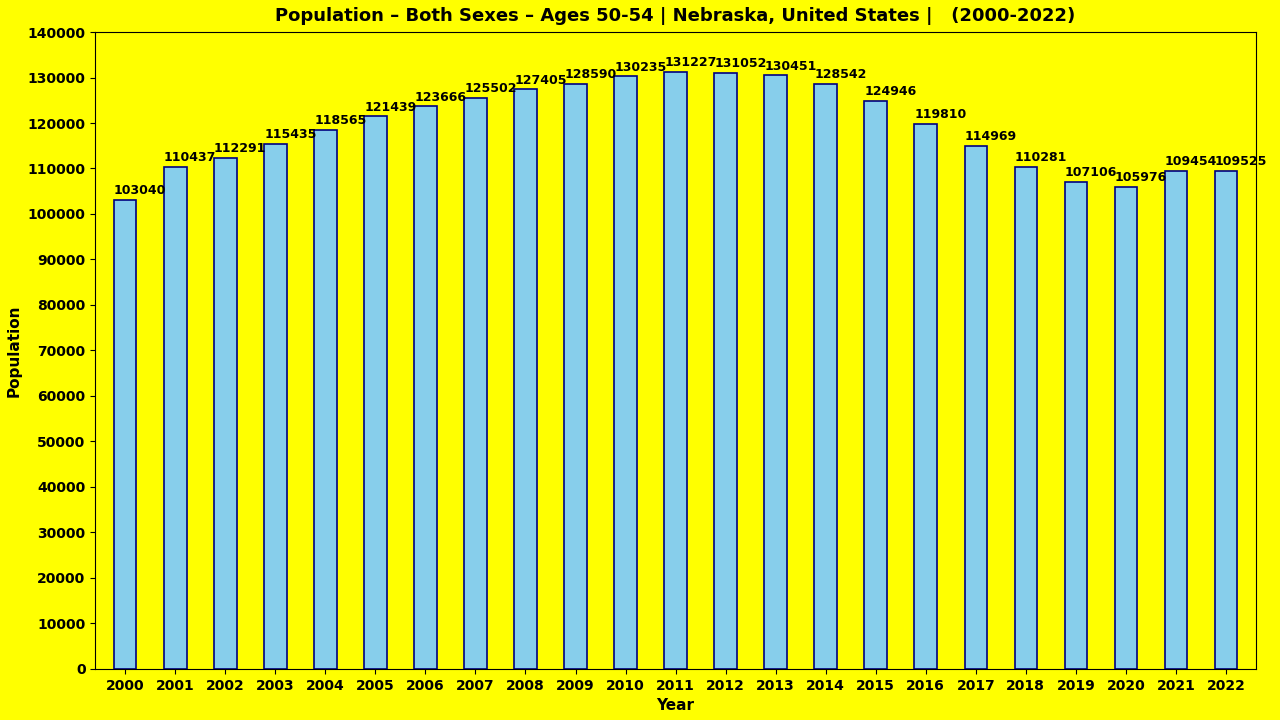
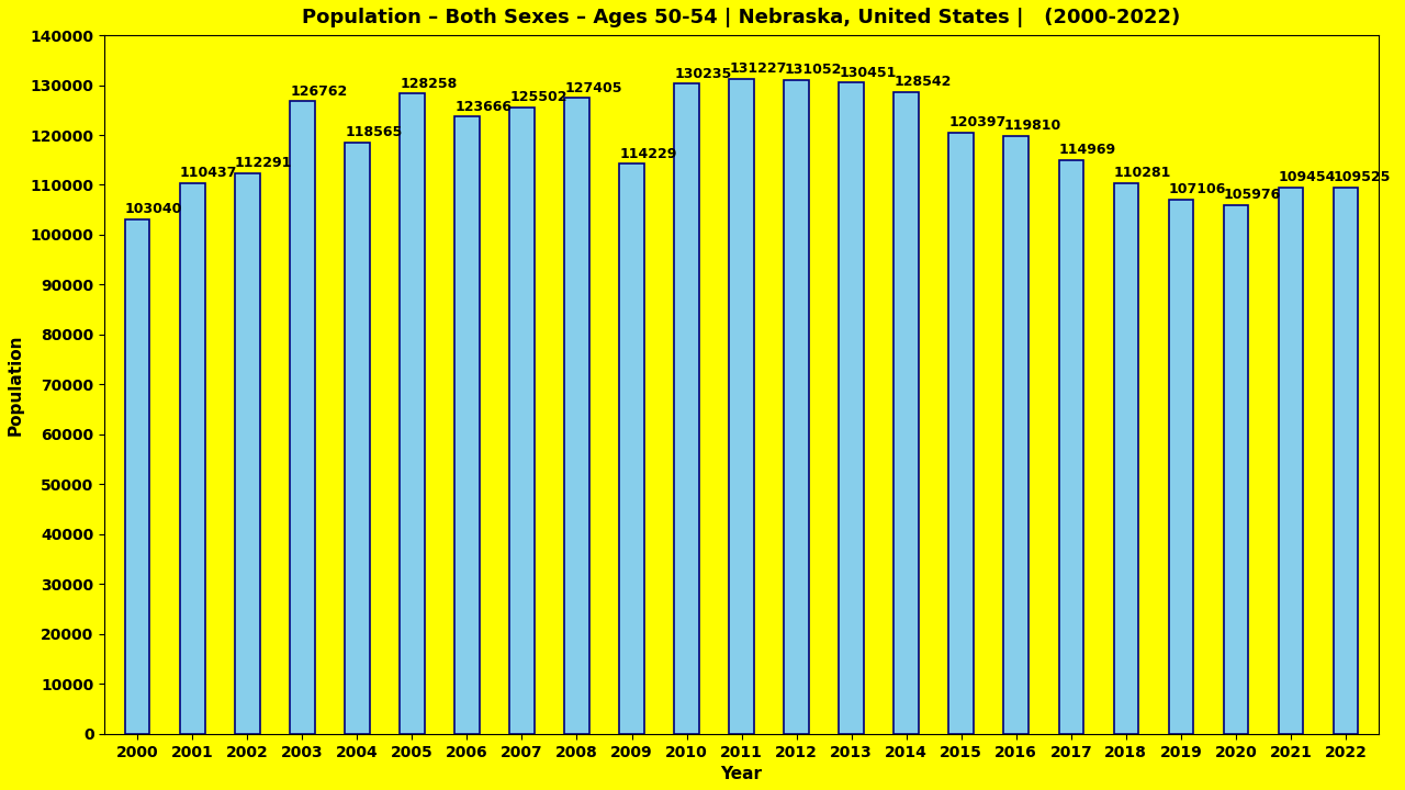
2003: 115435 -> 126762
2005: 121439 -> 128258
2009: 128590 -> 114229
2015: 124946 -> 120397
